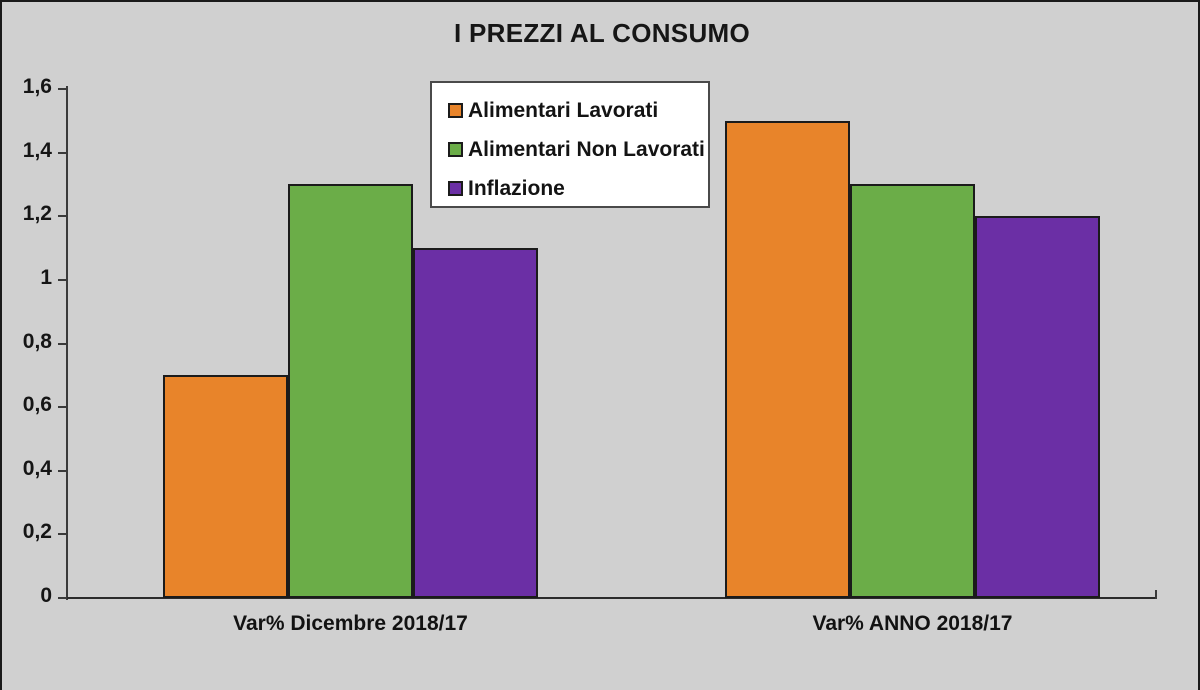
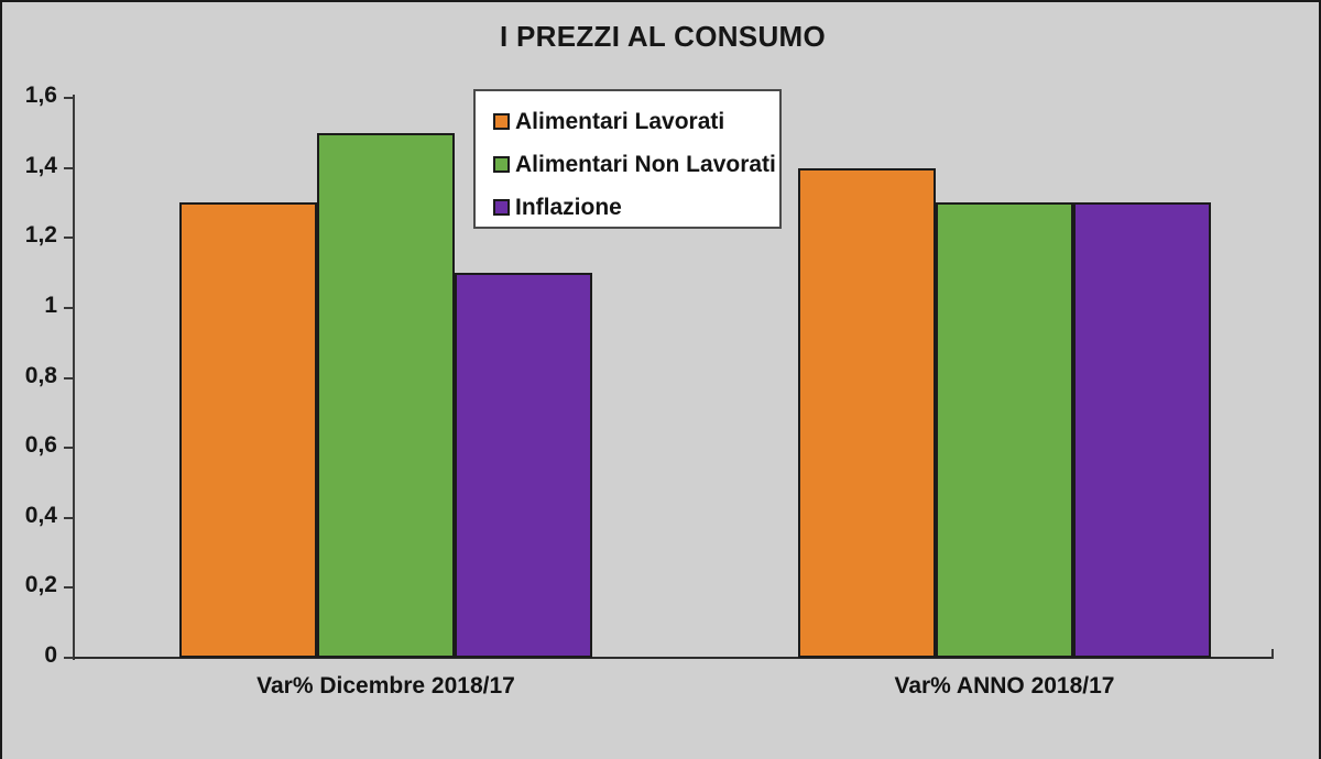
Alimentari Lavorati/Var% Dicembre 2018/17: 0,7 -> 1,3
Alimentari Non Lavorati/Var% Dicembre 2018/17: 1,3 -> 1,5
Alimentari Lavorati/Var% ANNO 2018/17: 1,5 -> 1,4
Inflazione/Var% ANNO 2018/17: 1,2 -> 1,3
